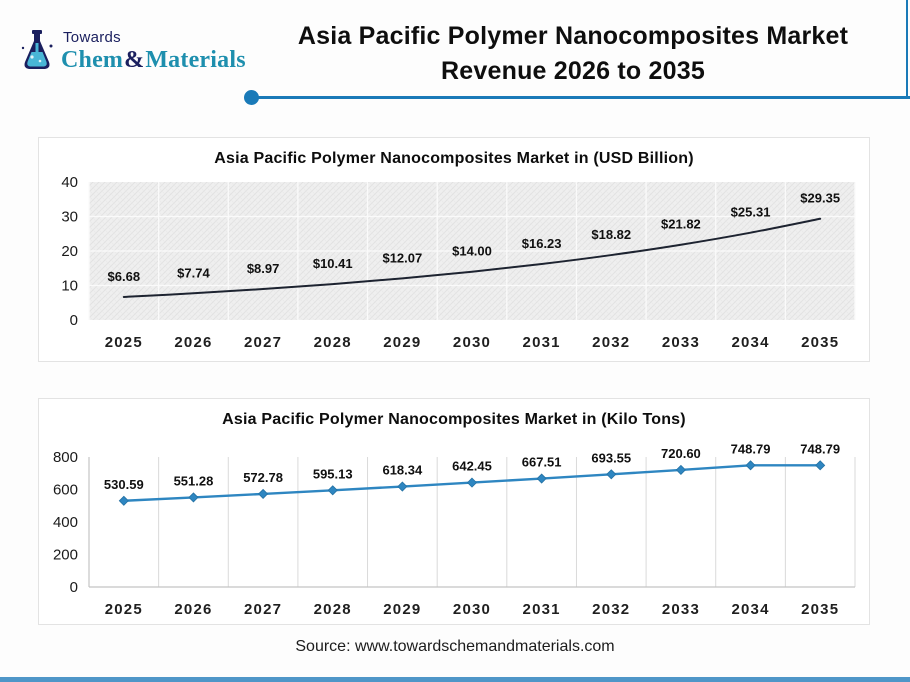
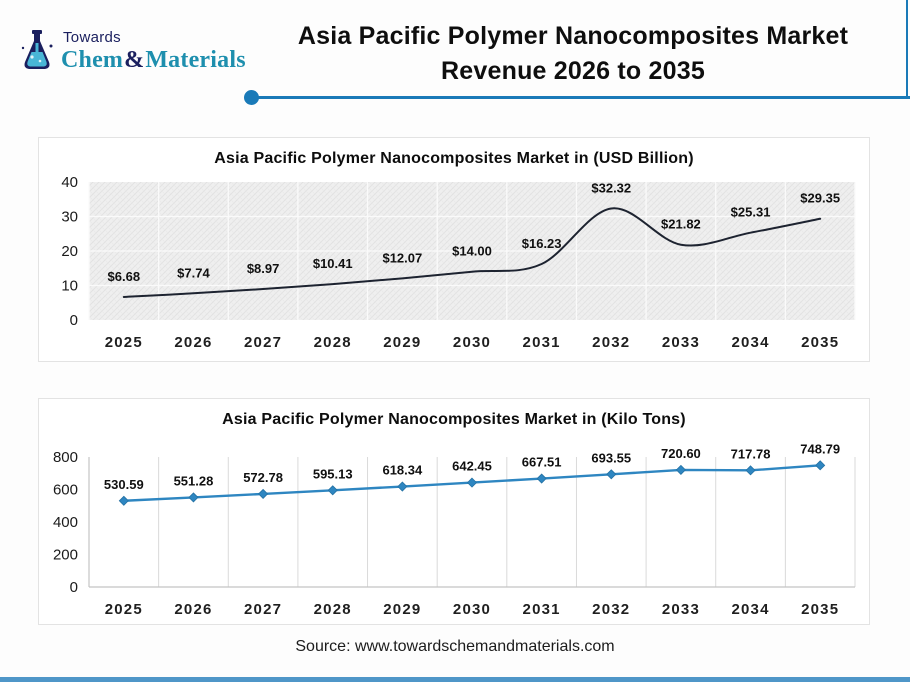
Asia Pacific Polymer Nanocomposites Market in (USD Billion)/2032: $18.82 -> $32.32
Asia Pacific Polymer Nanocomposites Market in (Kilo Tons)/2034: 748.79 -> 717.78
